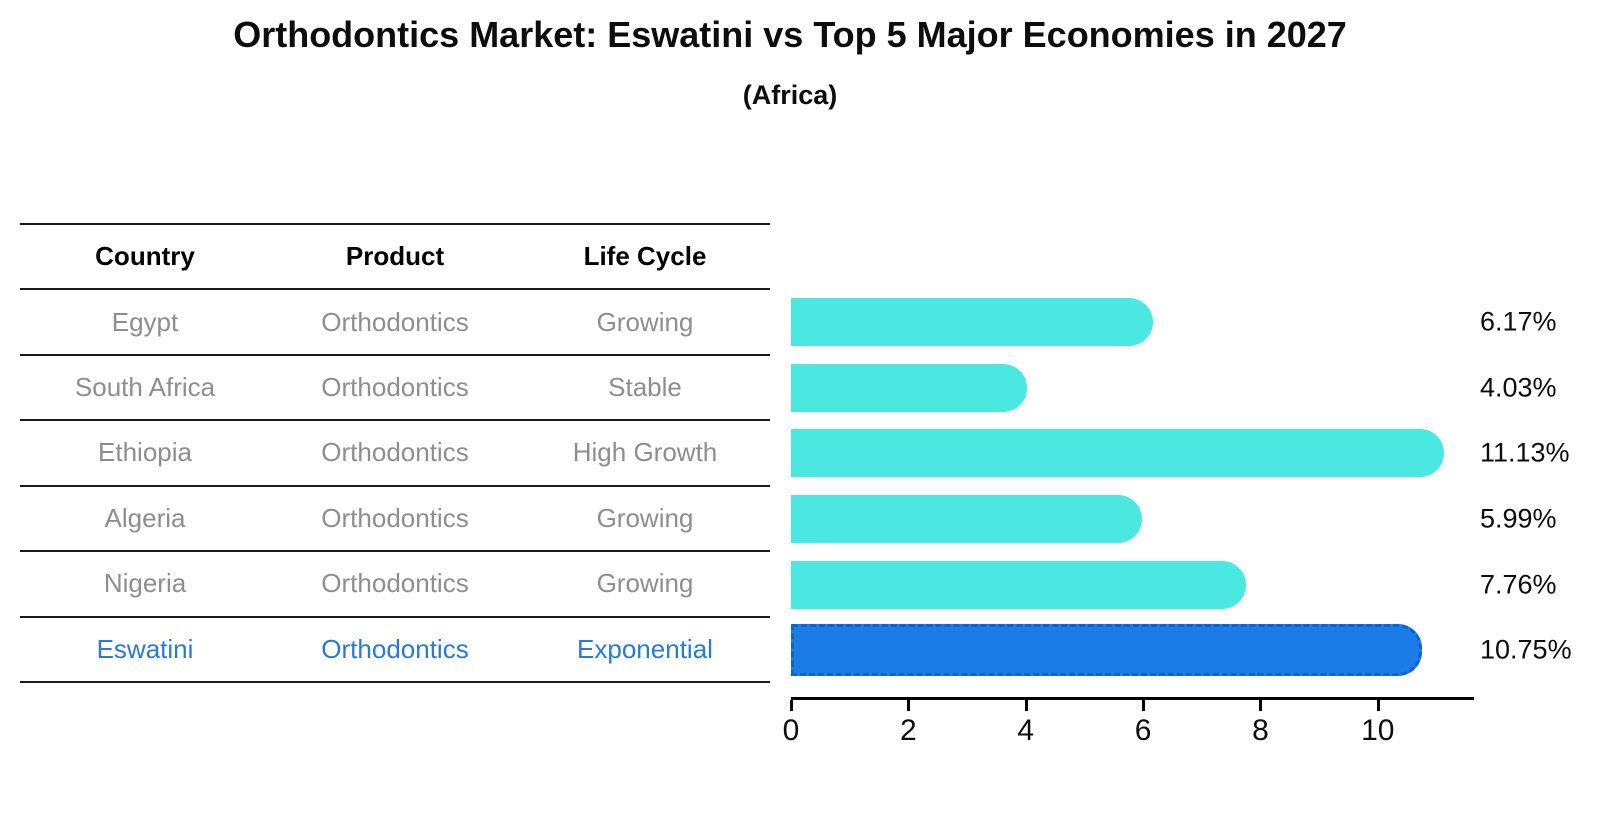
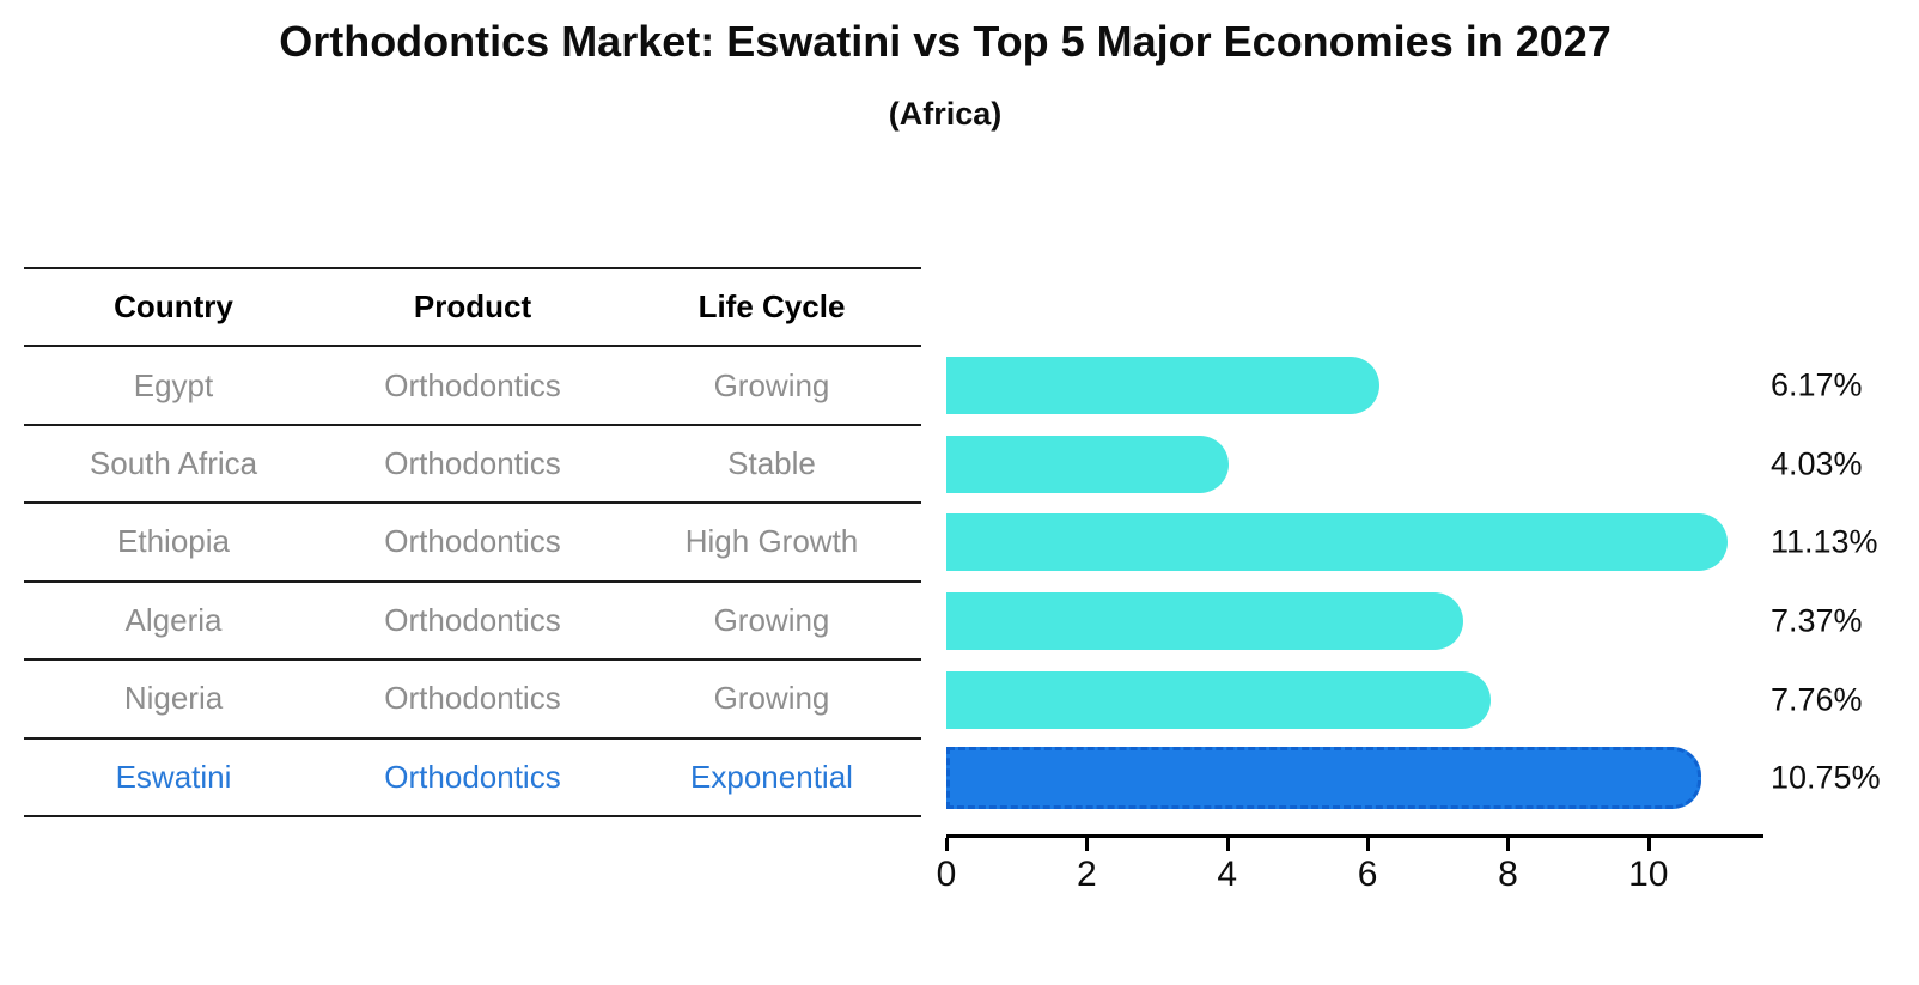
Algeria: 5.99% -> 7.37%
